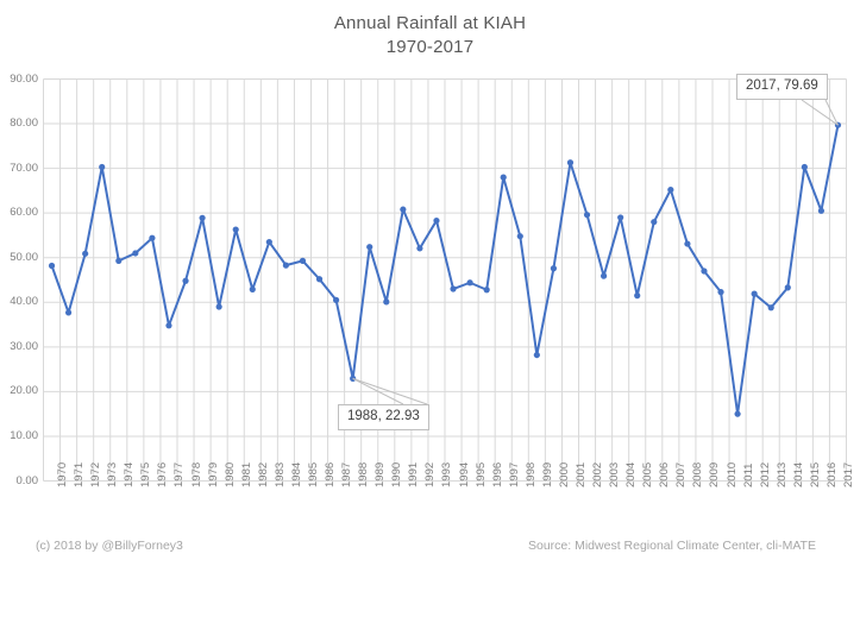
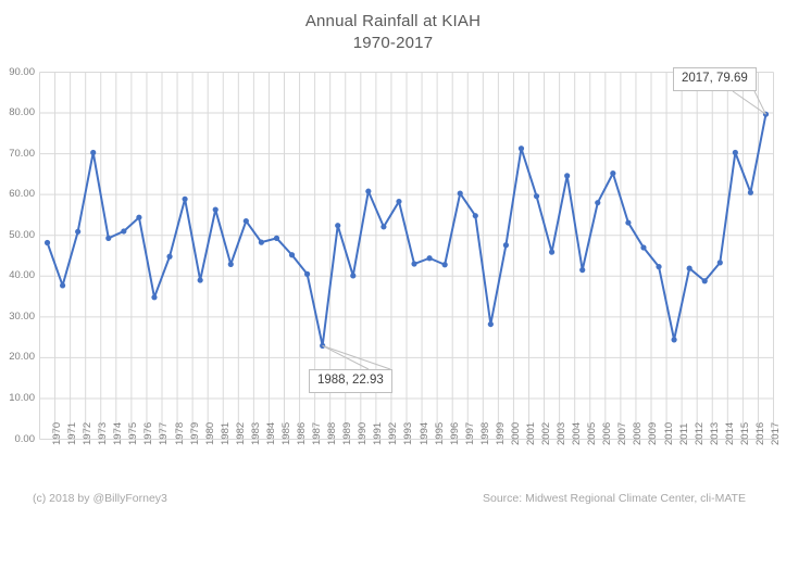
1997: 68 -> 60
2004: 59 -> 65
2011: 15 -> 24
